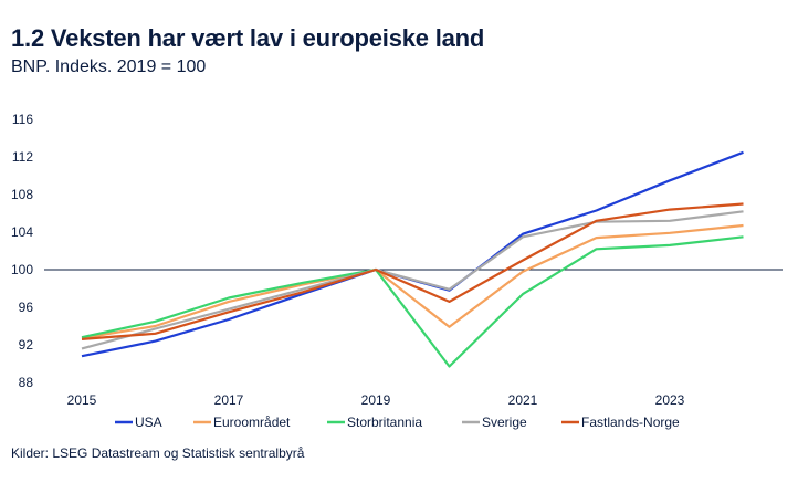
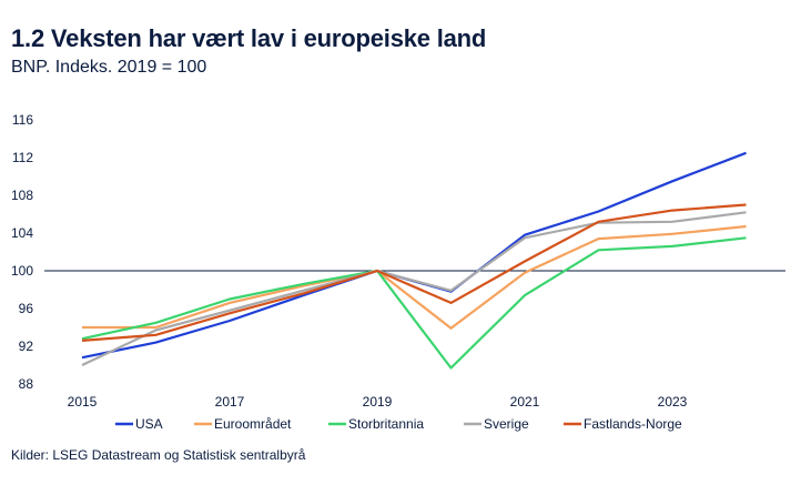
Euroområdet/2015: 93 -> 94
Sverige/2015: 92 -> 90
